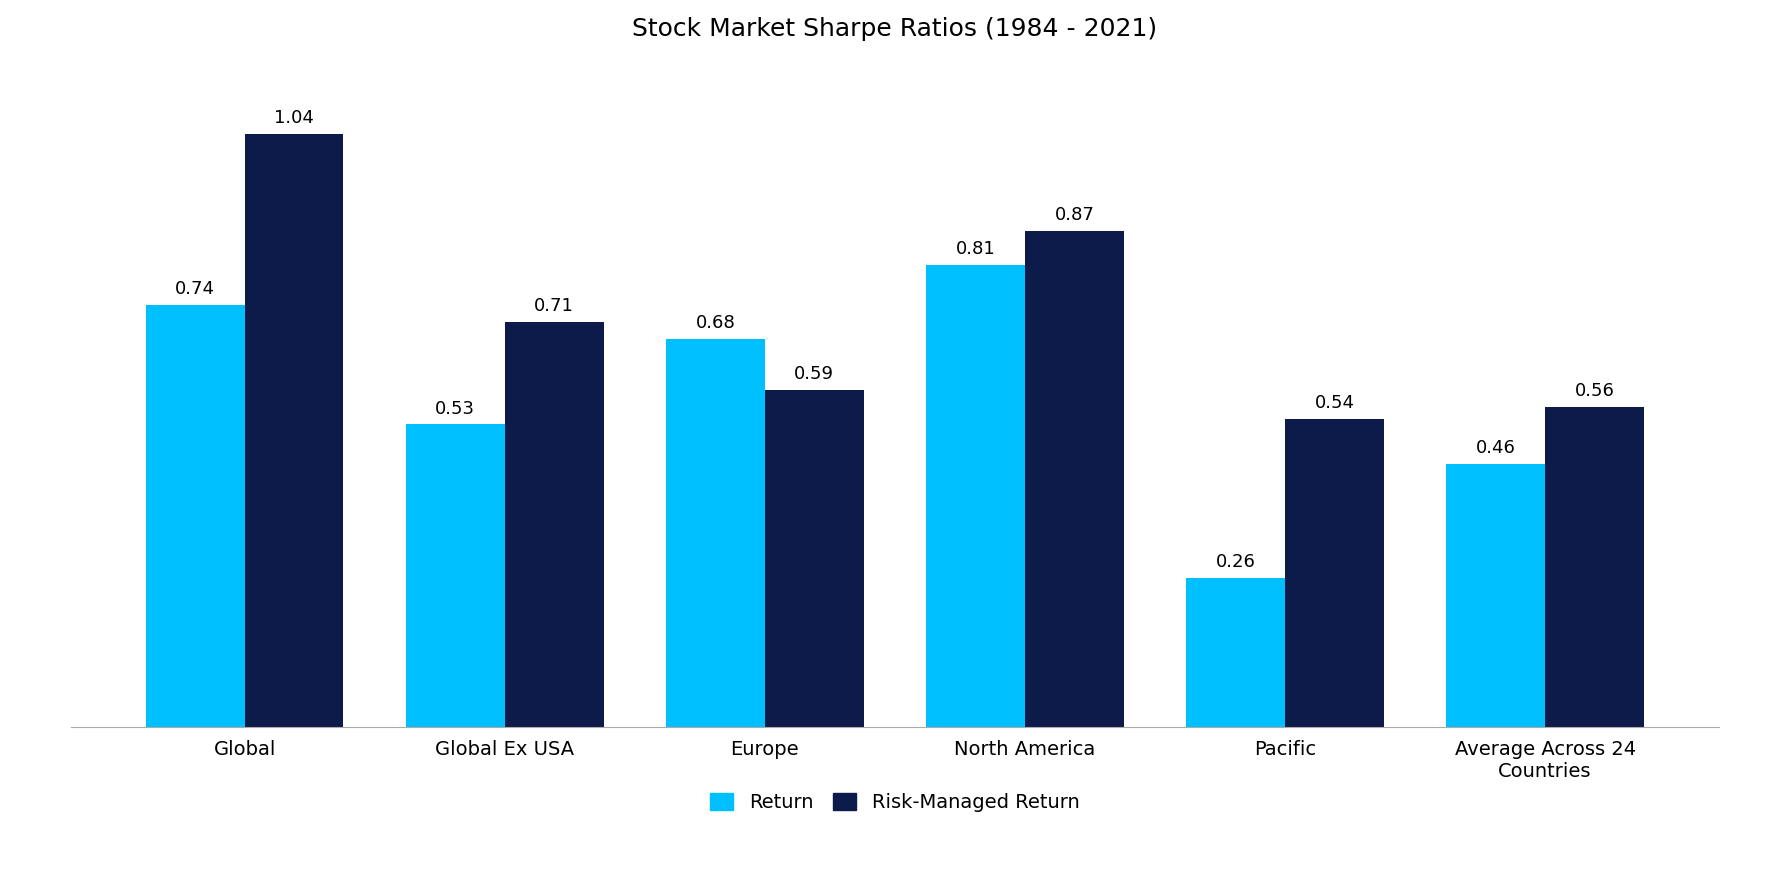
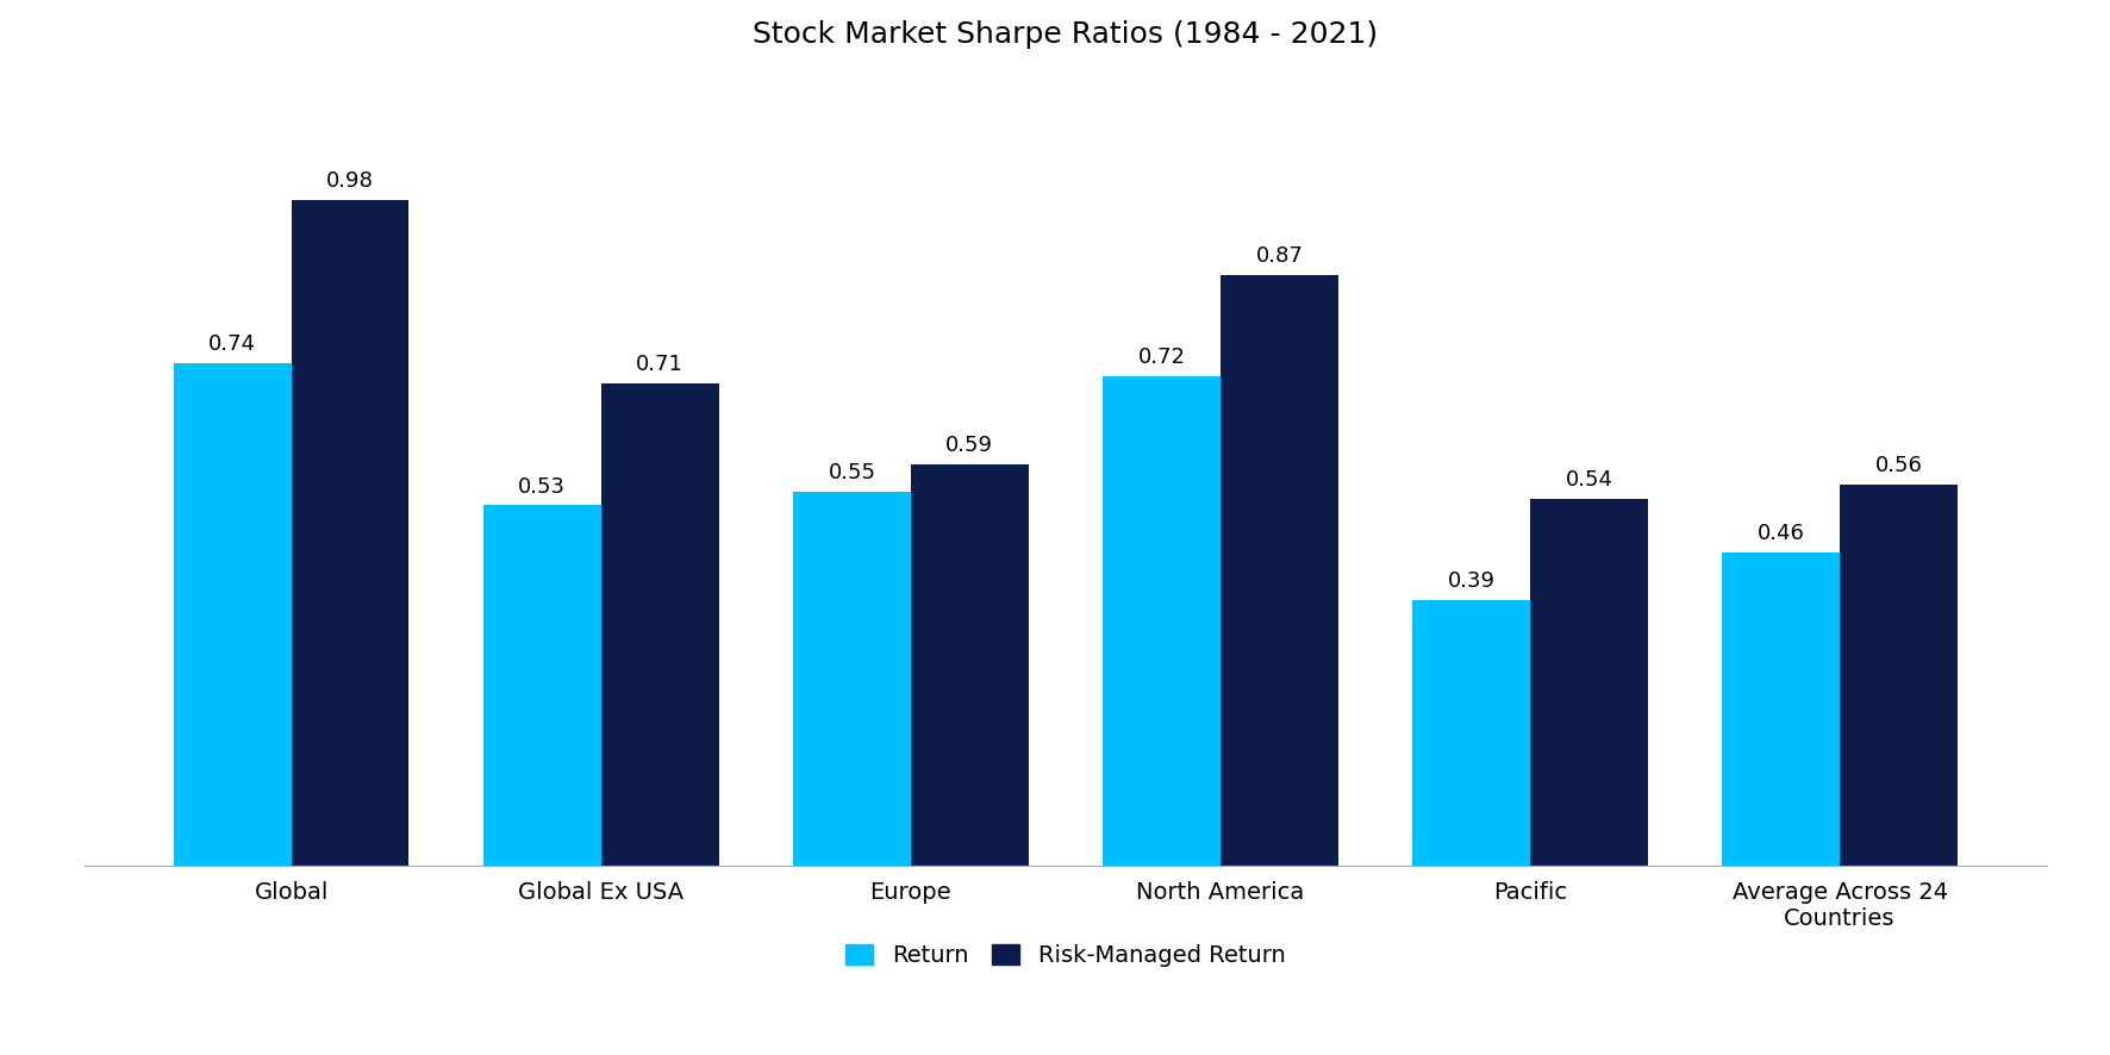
Risk-Managed Return/Global: 1.04 -> 0.98
Return/Europe: 0.68 -> 0.55
Return/North America: 0.81 -> 0.72
Return/Pacific: 0.26 -> 0.39
